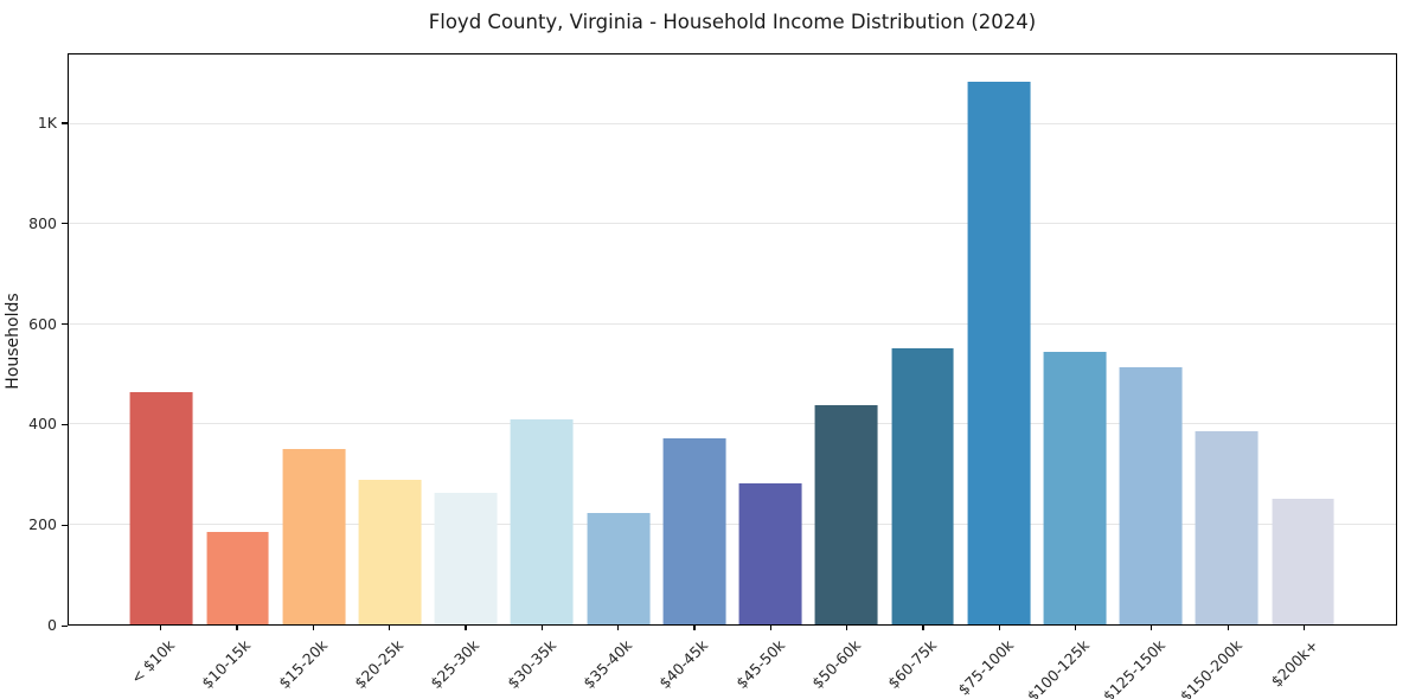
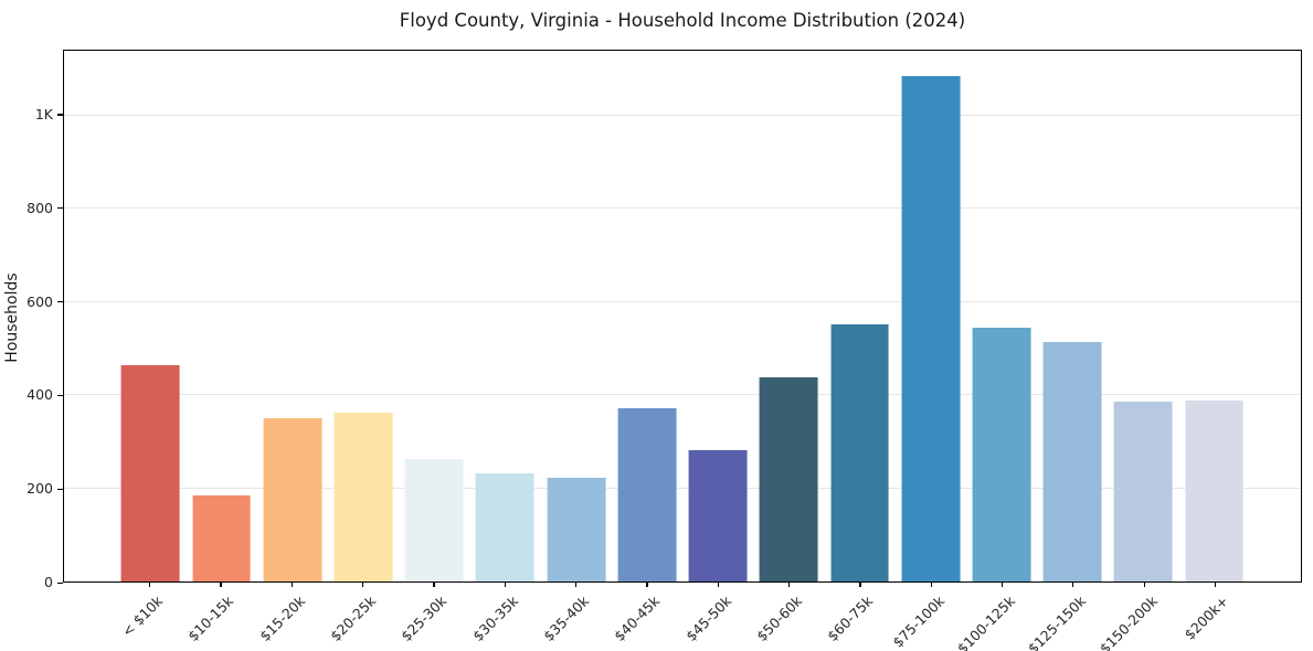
$20-25k: 290 -> 360
$30-35k: 410 -> 230
$200k+: 250 -> 390
